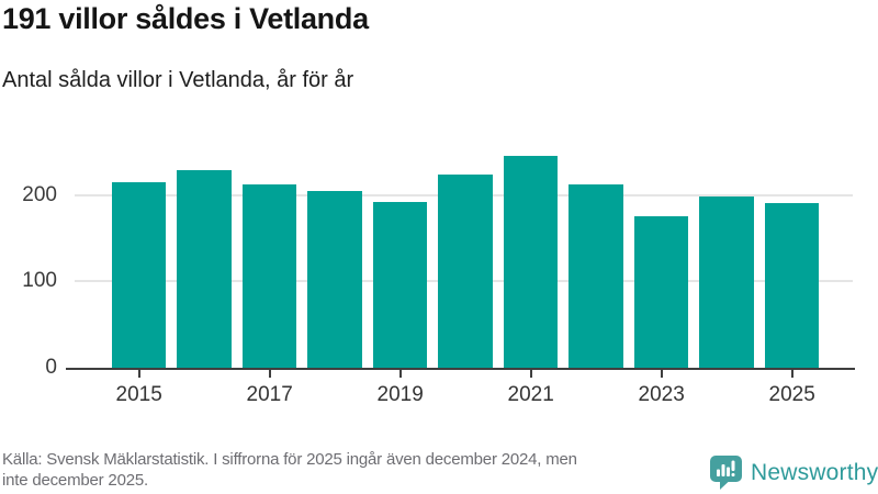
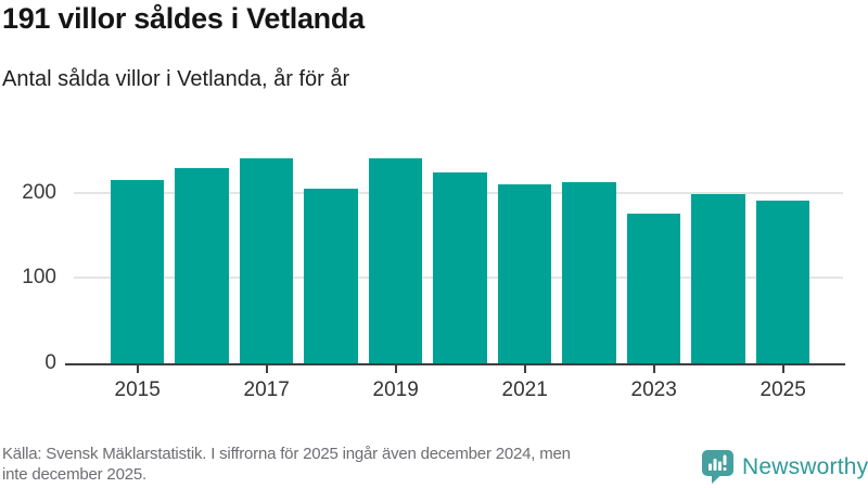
2017: 210 -> 240
2019: 190 -> 240
2021: 240 -> 210
